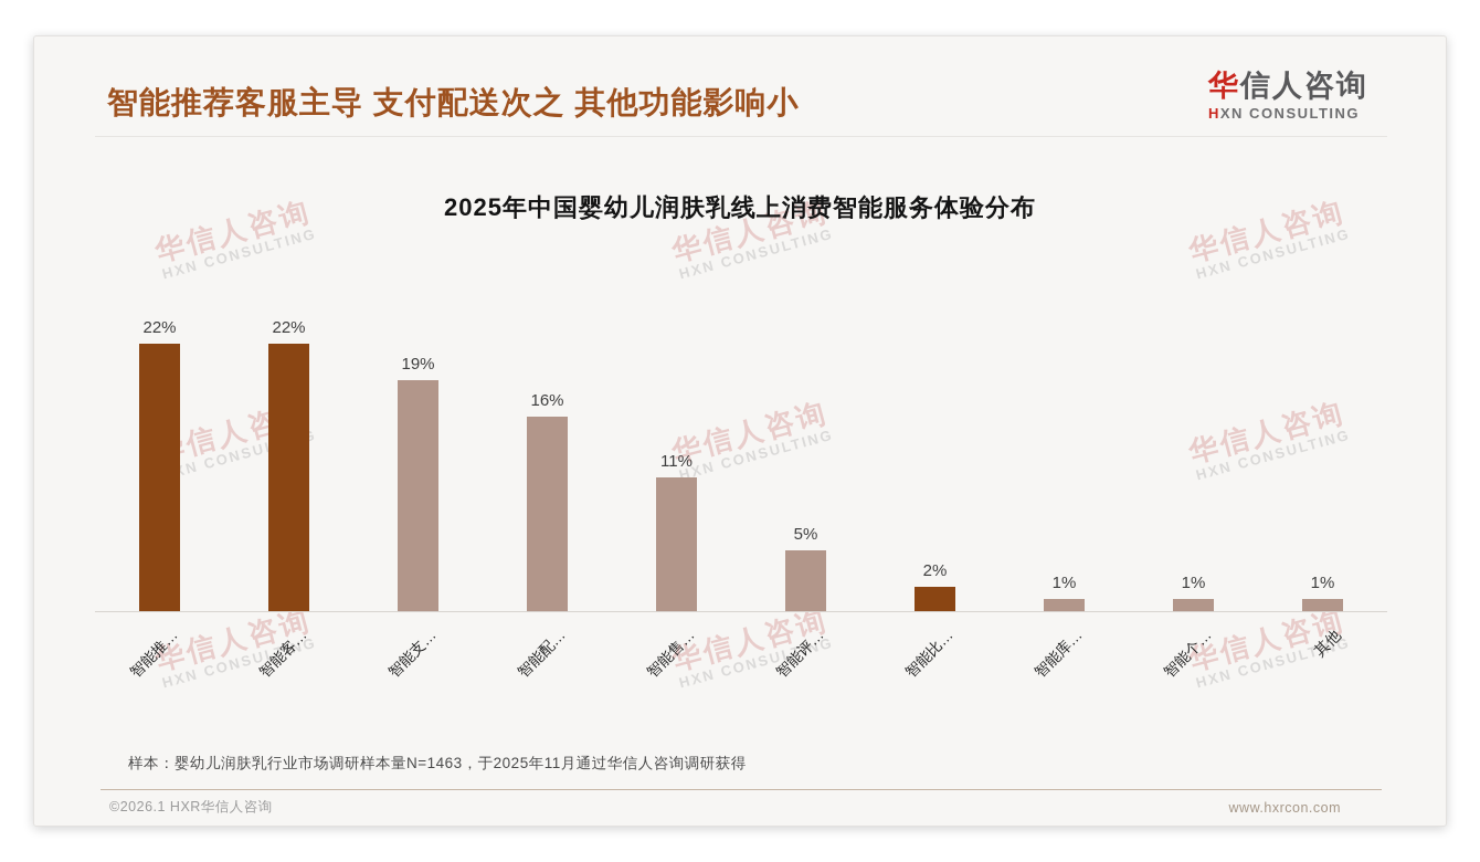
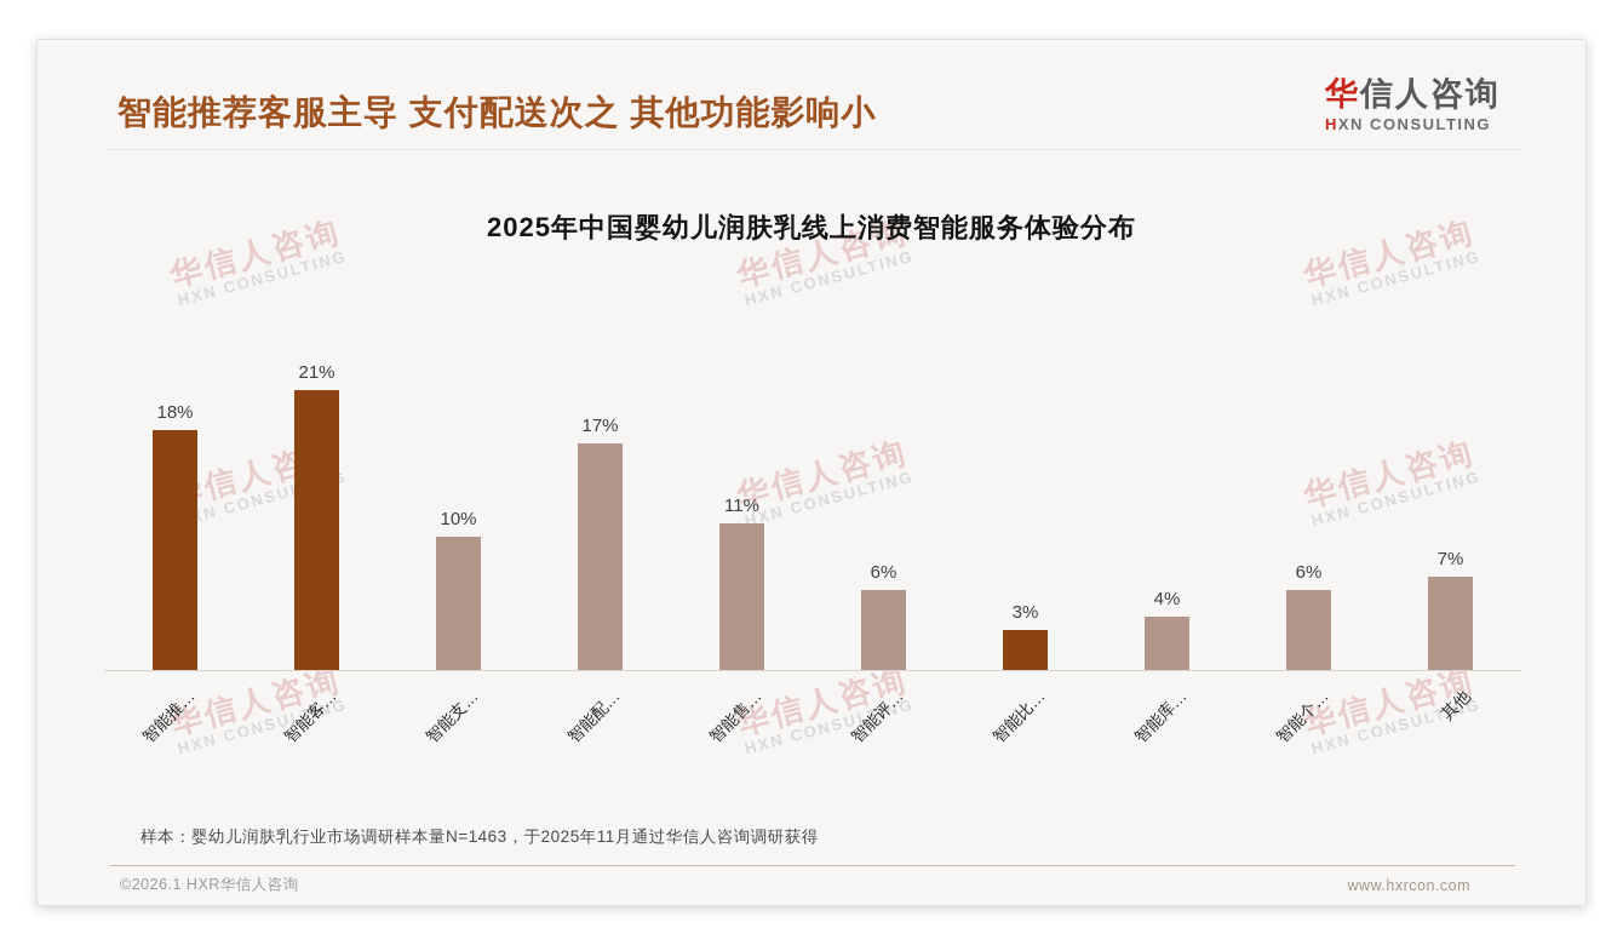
智能推…: 22% -> 18%
智能客…: 22% -> 21%
智能支…: 19% -> 10%
智能配…: 16% -> 17%
智能评…: 5% -> 6%
智能比…: 2% -> 3%
智能库…: 1% -> 4%
智能个…: 1% -> 6%
其他: 1% -> 7%
